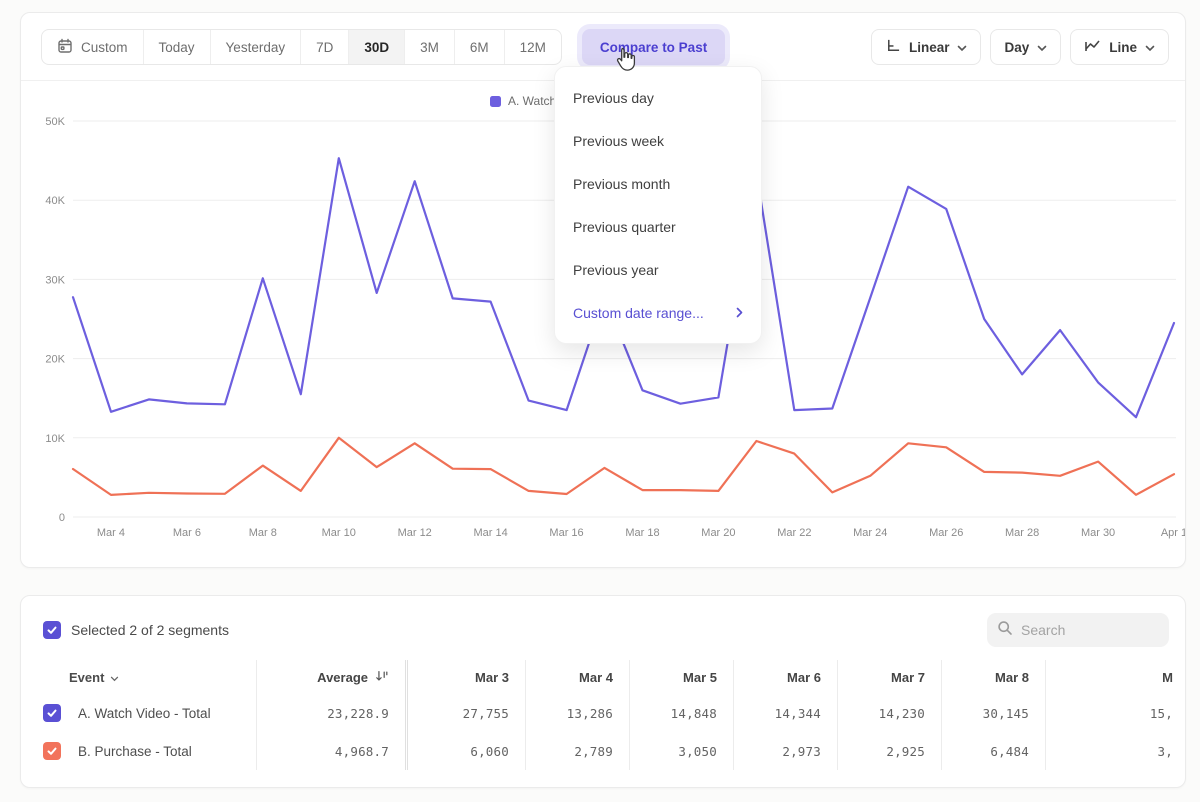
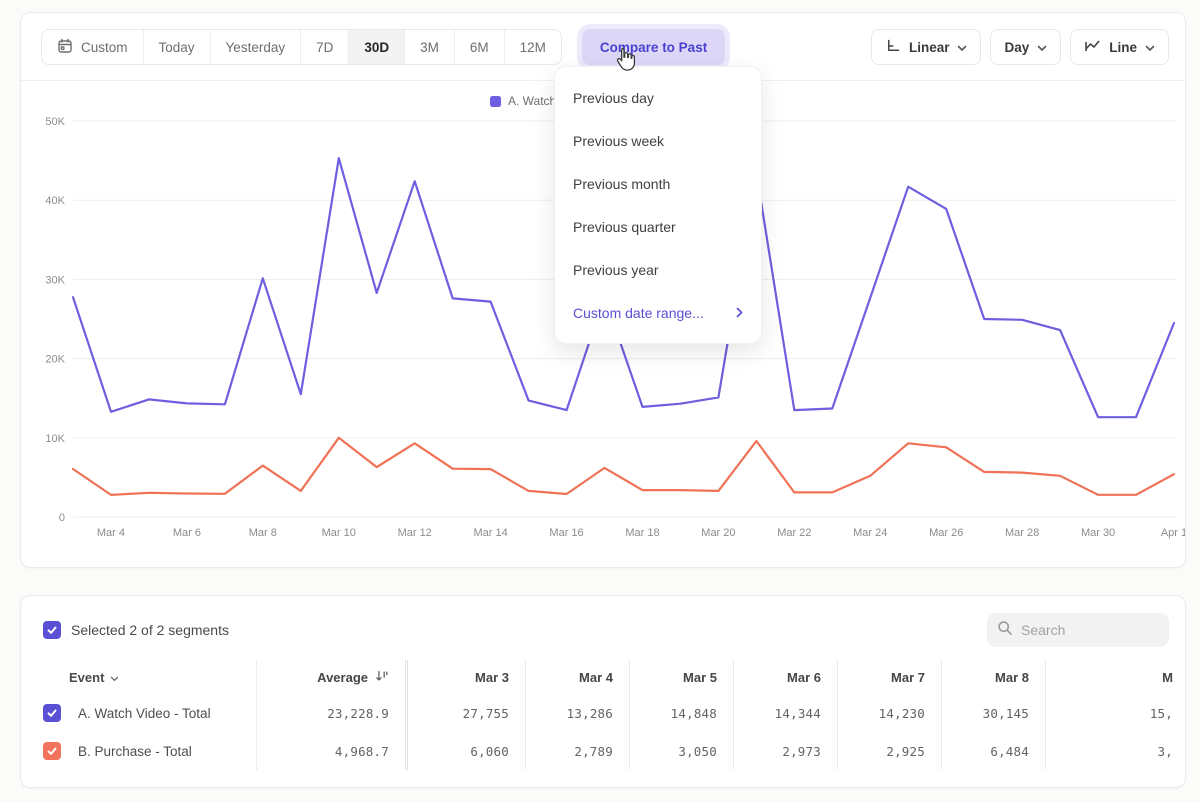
A. Watch Video - Total/Mar 18: 16K -> 14K
B. Purchase - Total/Mar 22: 8K -> 3K
A. Watch Video - Total/Mar 28: 18K -> 25K
A. Watch Video - Total/Mar 30: 17K -> 13K
B. Purchase - Total/Mar 30: 7K -> 3K
